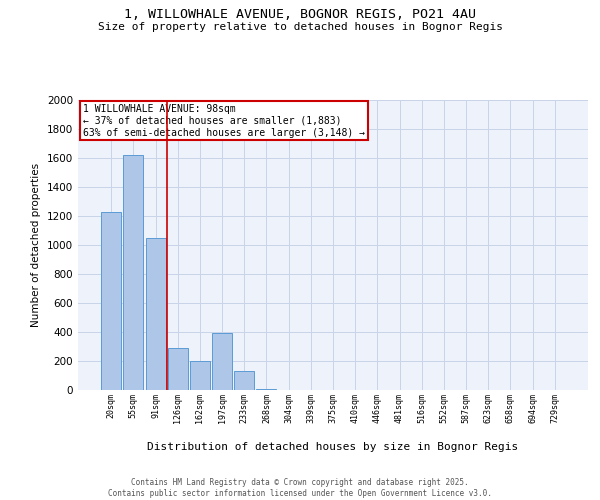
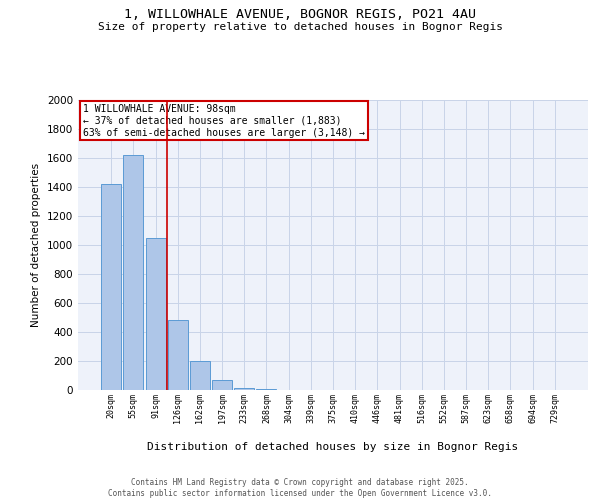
20sqm: 1230 -> 1420
126sqm: 290 -> 480
197sqm: 390 -> 70
233sqm: 130 -> 20
